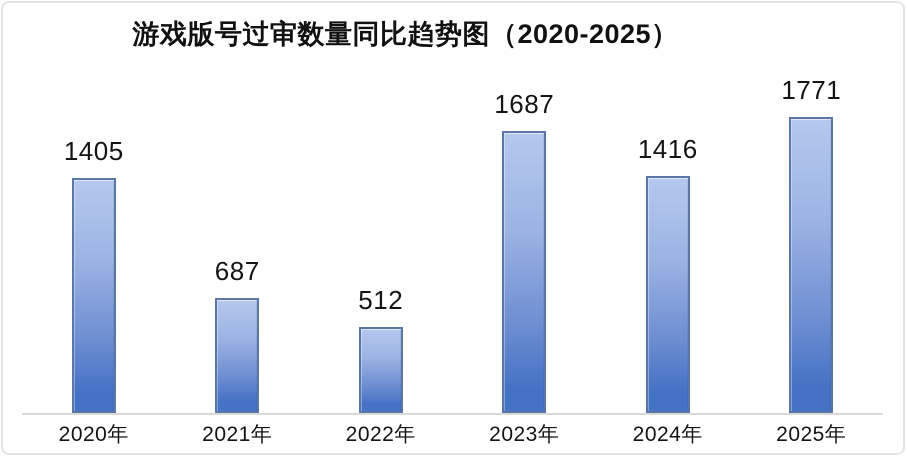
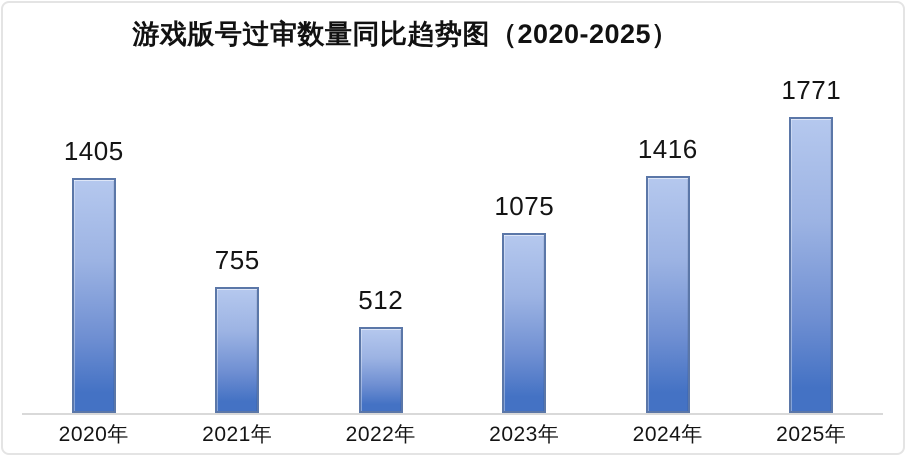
2021年: 687 -> 755
2023年: 1687 -> 1075
